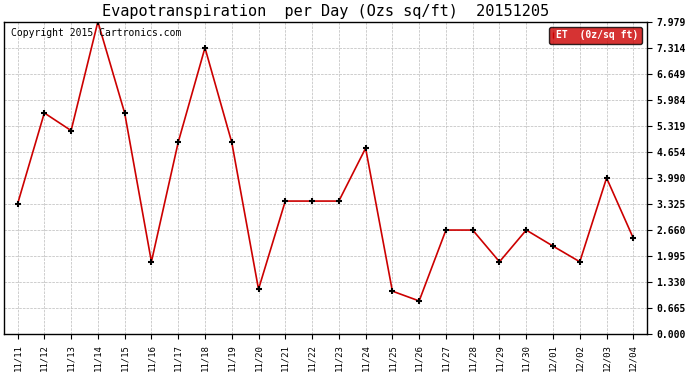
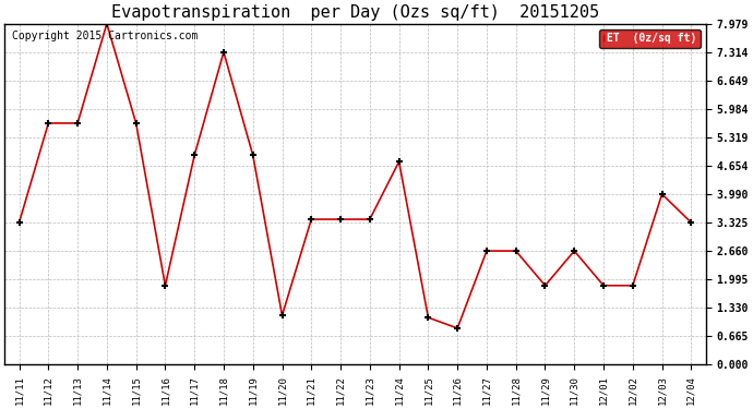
11/13: 5.20 -> 5.65
12/01: 2.25 -> 1.85
12/04: 2.45 -> 3.33
